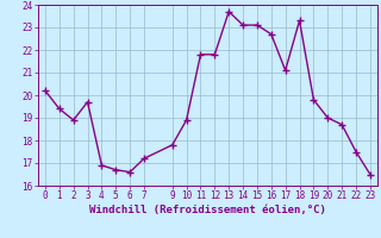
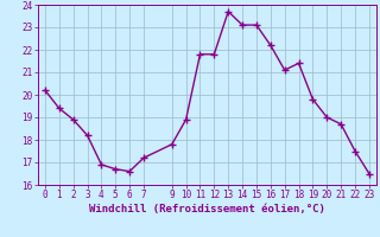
3: 19.7 -> 18.2
16: 22.7 -> 22.2
18: 23.3 -> 21.4
